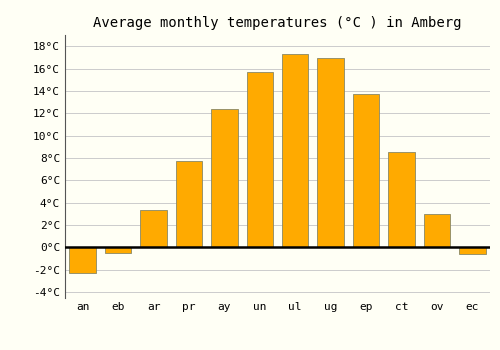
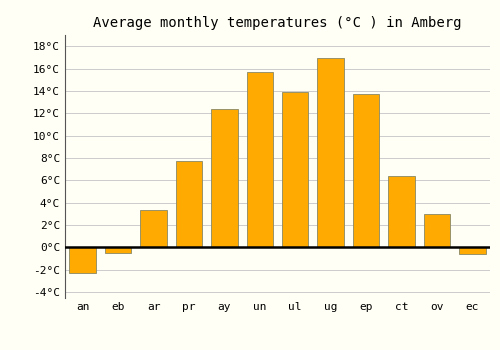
ul: 17.3°C -> 13.9°C
ct: 8.5°C -> 6.4°C
